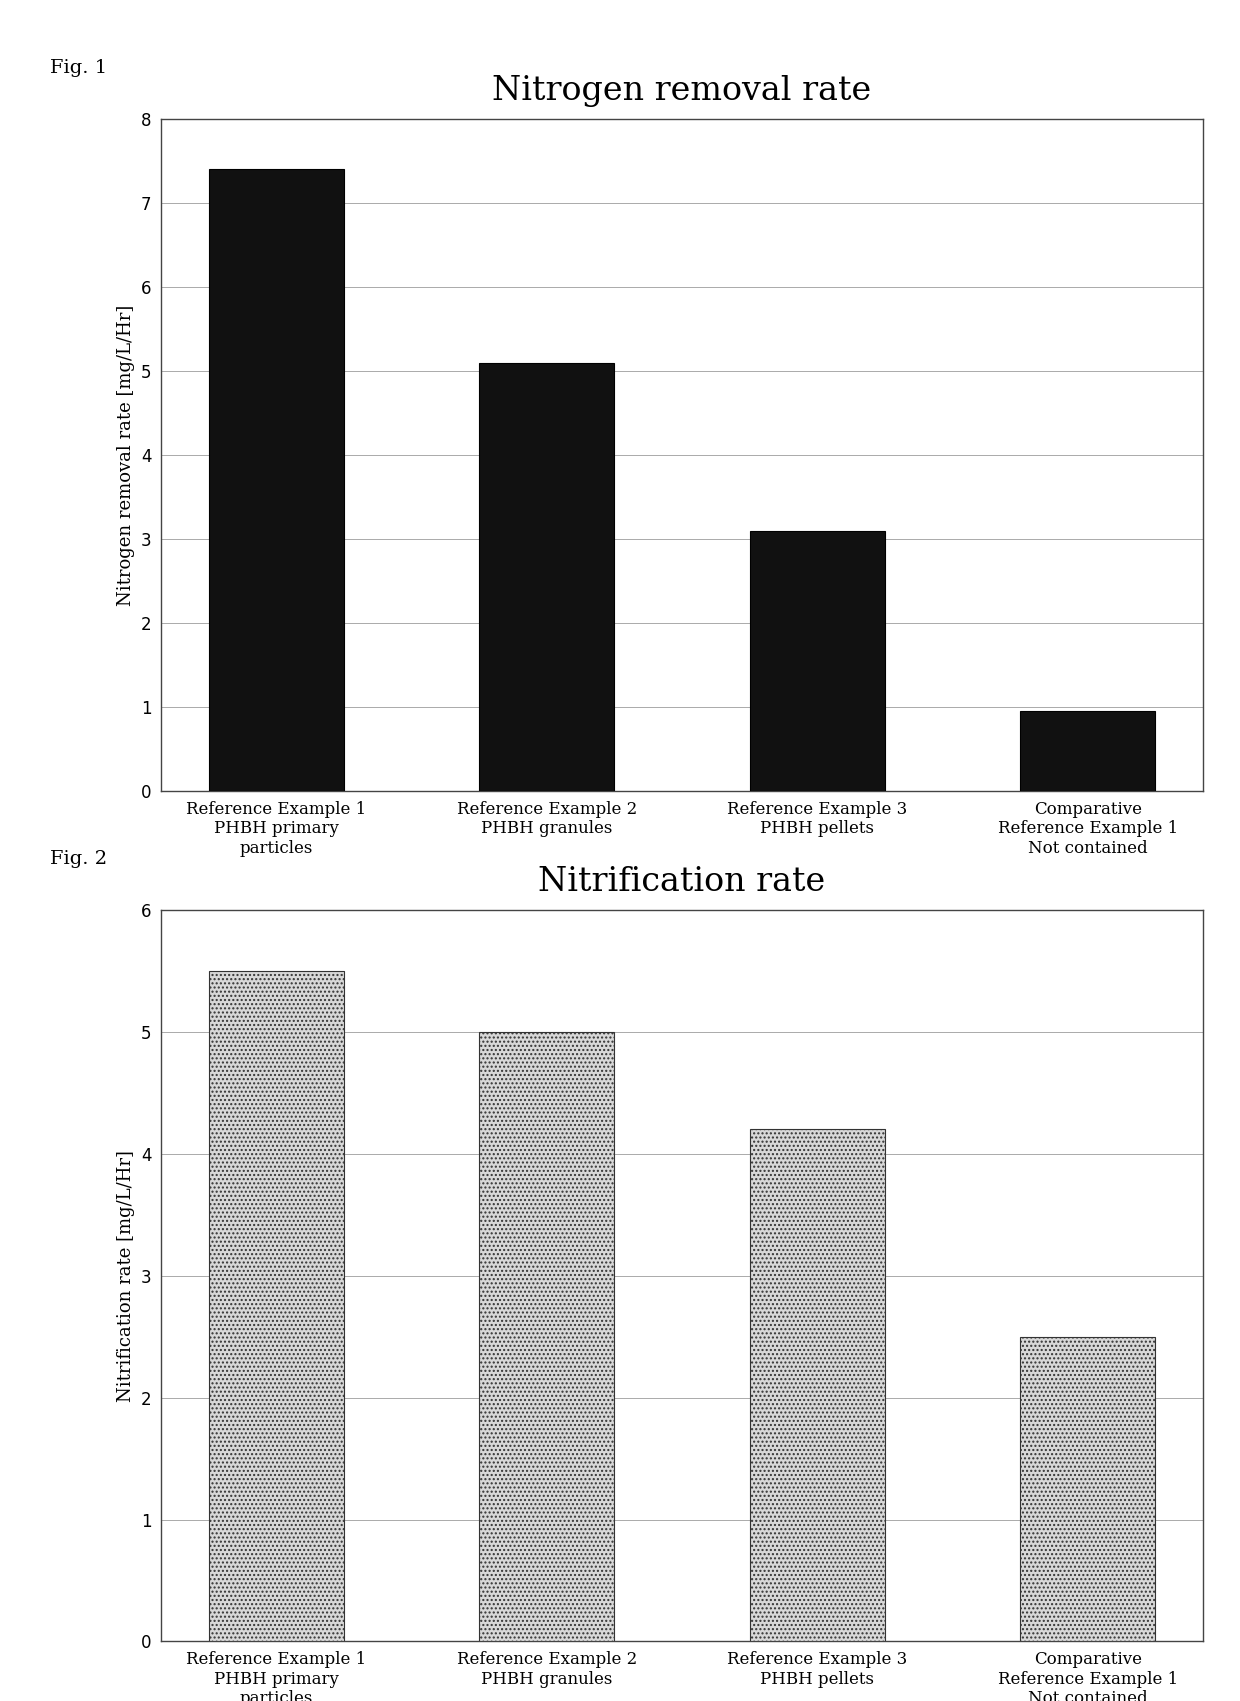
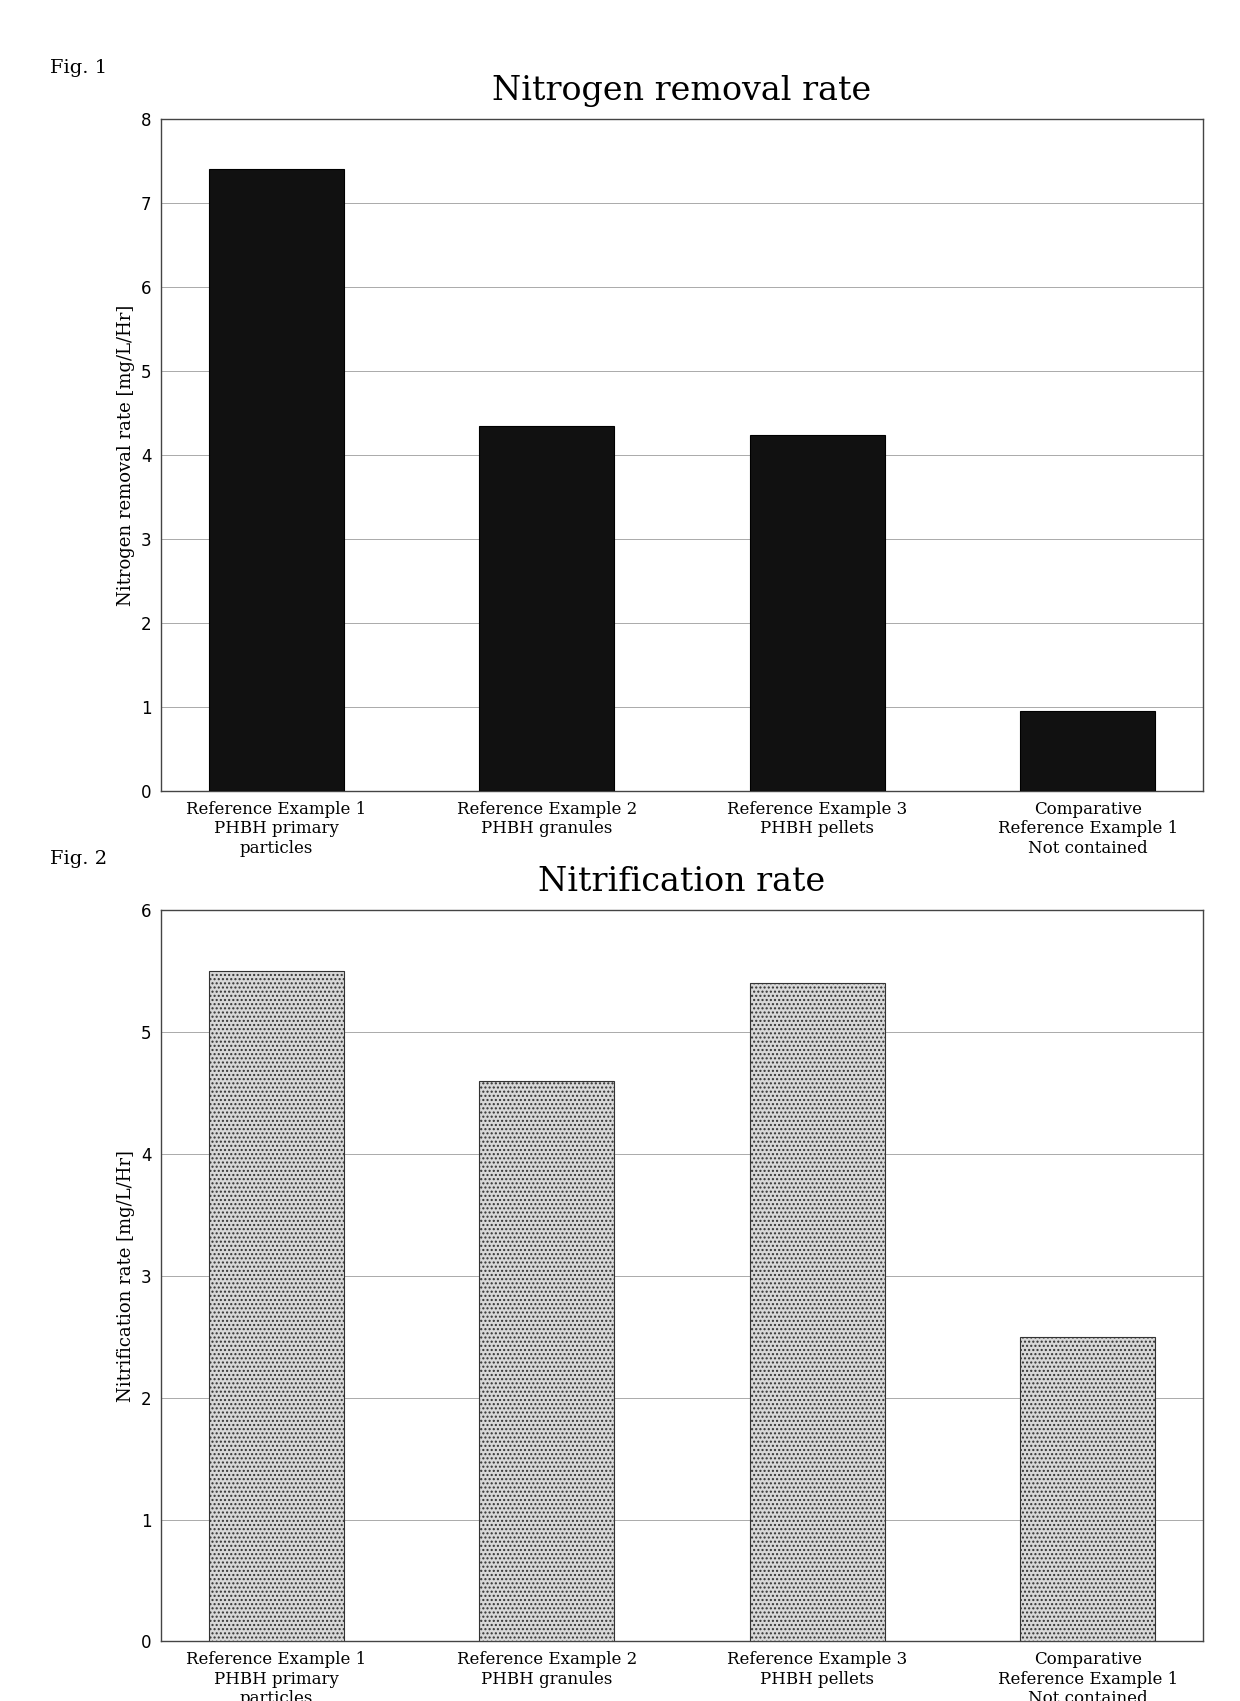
Nitrogen removal rate/Reference Example 2 PHBH granules: 5.10 -> 4.34
Nitrogen removal rate/Reference Example 3 PHBH pellets: 3.10 -> 4.24
Nitrification rate/Reference Example 2 PHBH granules: 5.0 -> 4.6
Nitrification rate/Reference Example 3 PHBH pellets: 4.2 -> 5.4
